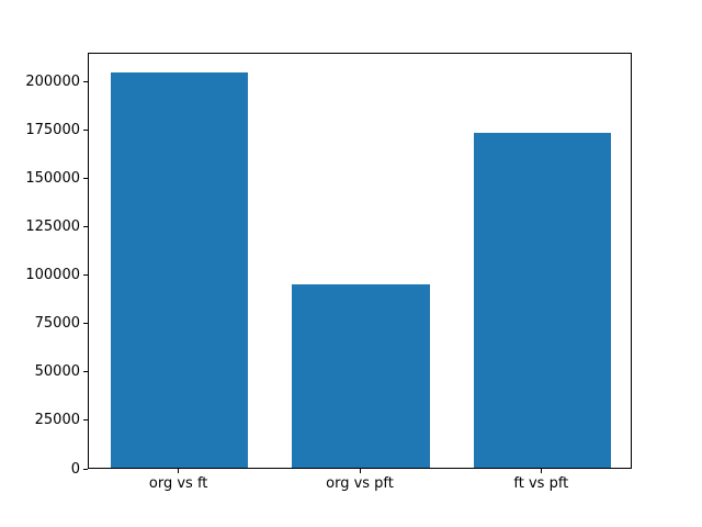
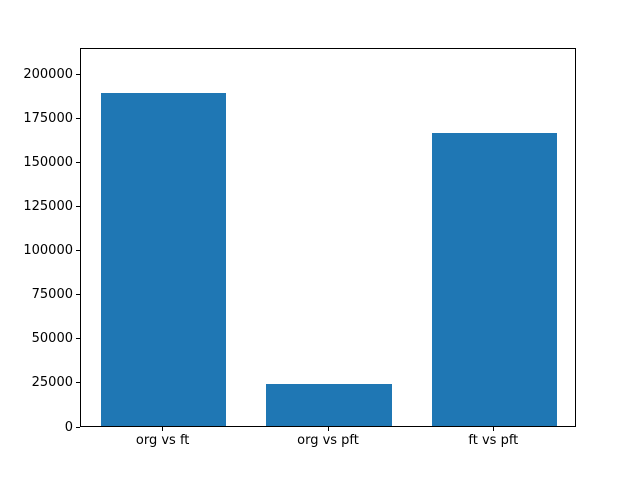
org vs ft: 204000 -> 189000
org vs pft: 95000 -> 24000
ft vs pft: 173000 -> 166000
